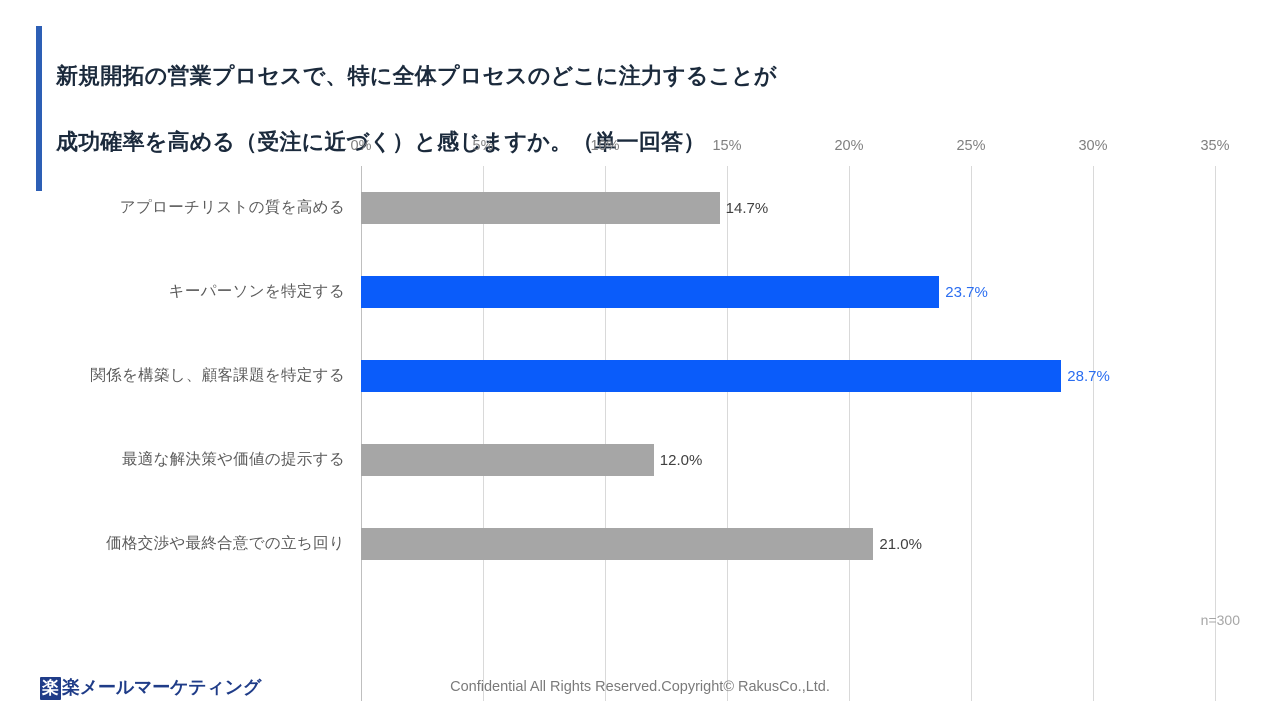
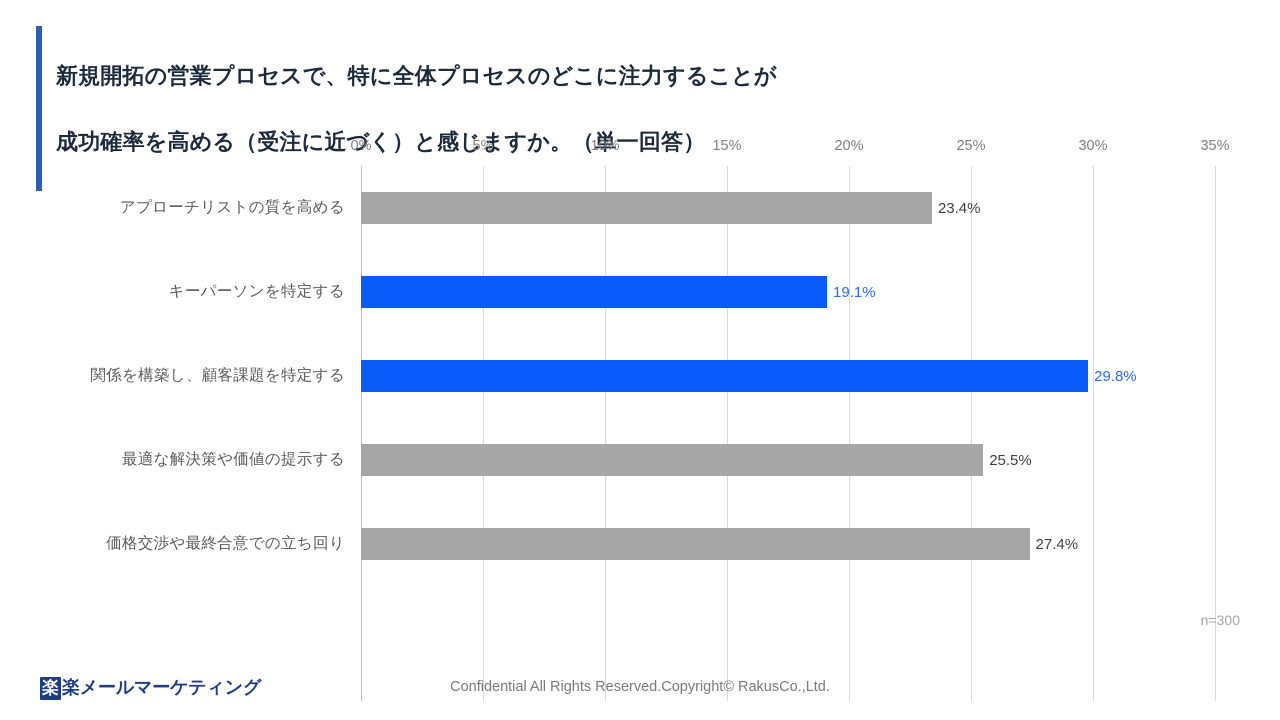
アプローチリストの質を高める: 14.7% -> 23.4%
キーパーソンを特定する: 23.7% -> 19.1%
関係を構築し、顧客課題を特定する: 28.7% -> 29.8%
最適な解決策や価値の提示する: 12.0% -> 25.5%
価格交渉や最終合意での立ち回り: 21.0% -> 27.4%
